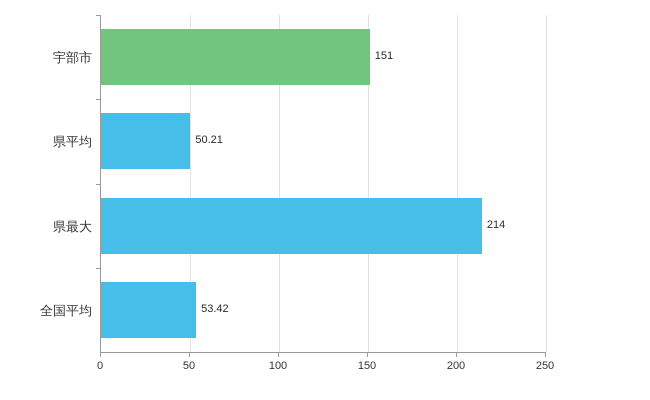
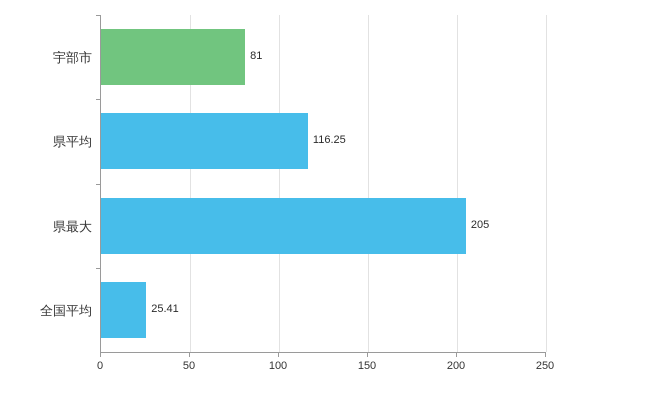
宇部市: 151 -> 81
県平均: 50.21 -> 116.25
県最大: 214 -> 205
全国平均: 53.42 -> 25.41
